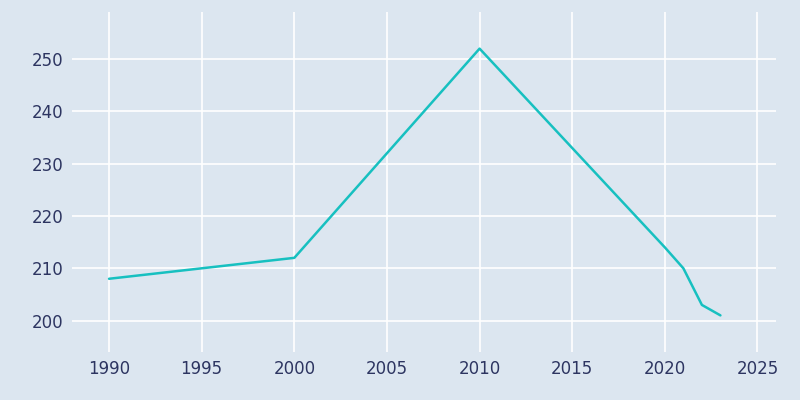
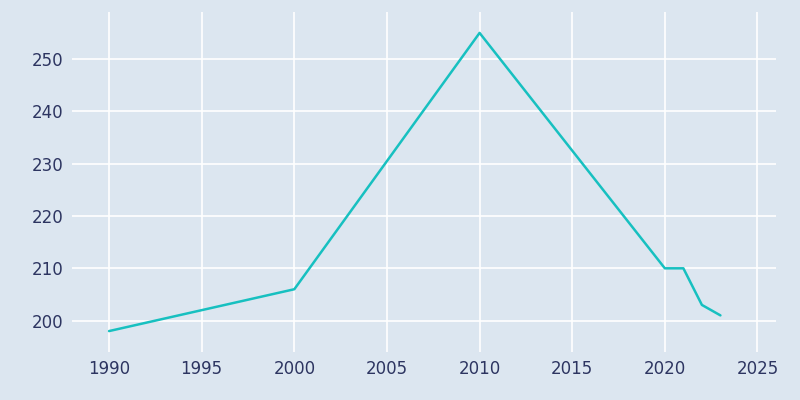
1990: 208 -> 198
2000: 212 -> 206
2010: 252 -> 255
2020: 214 -> 210
